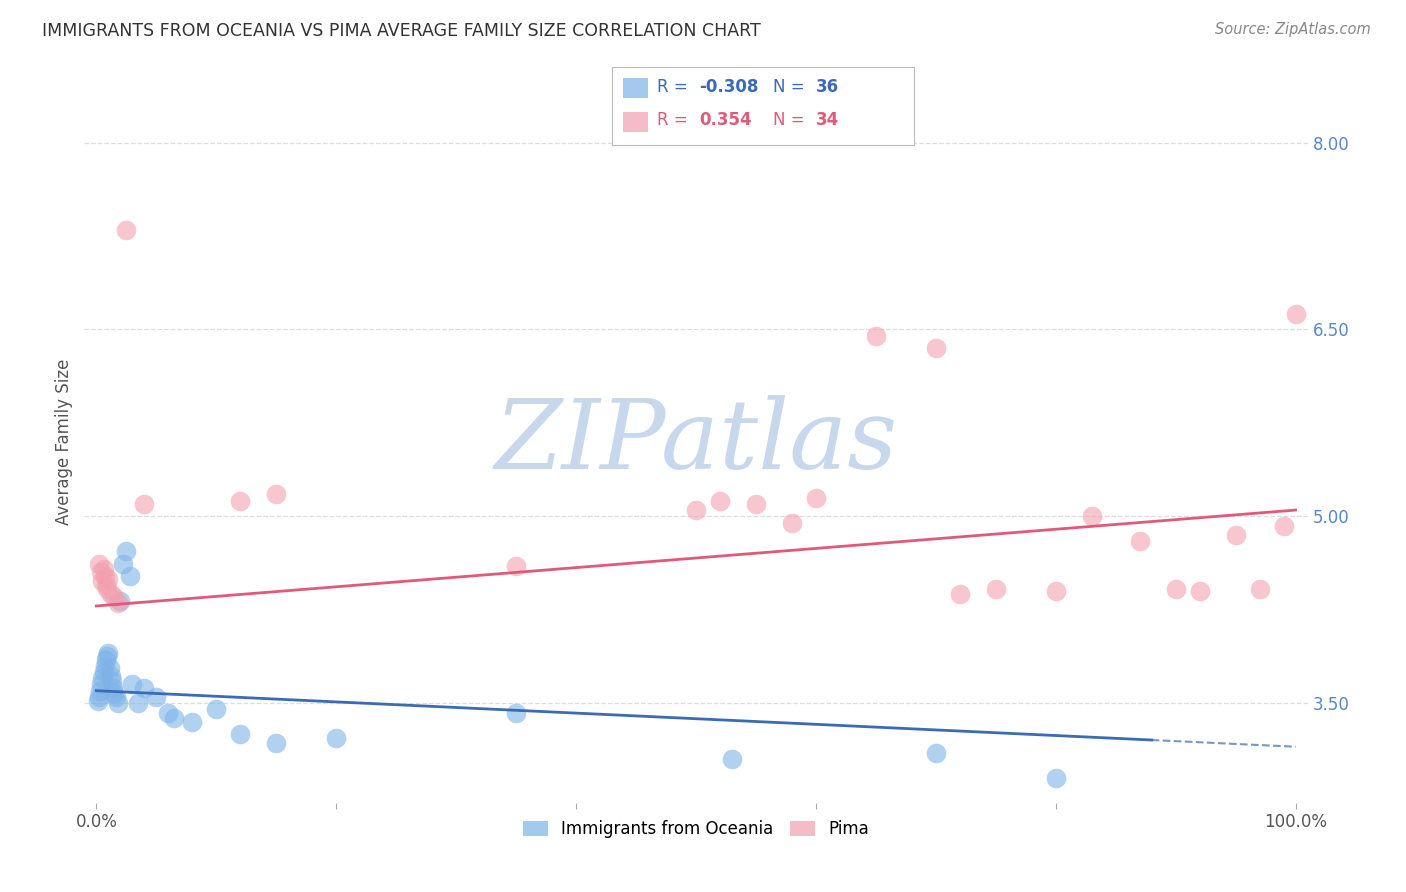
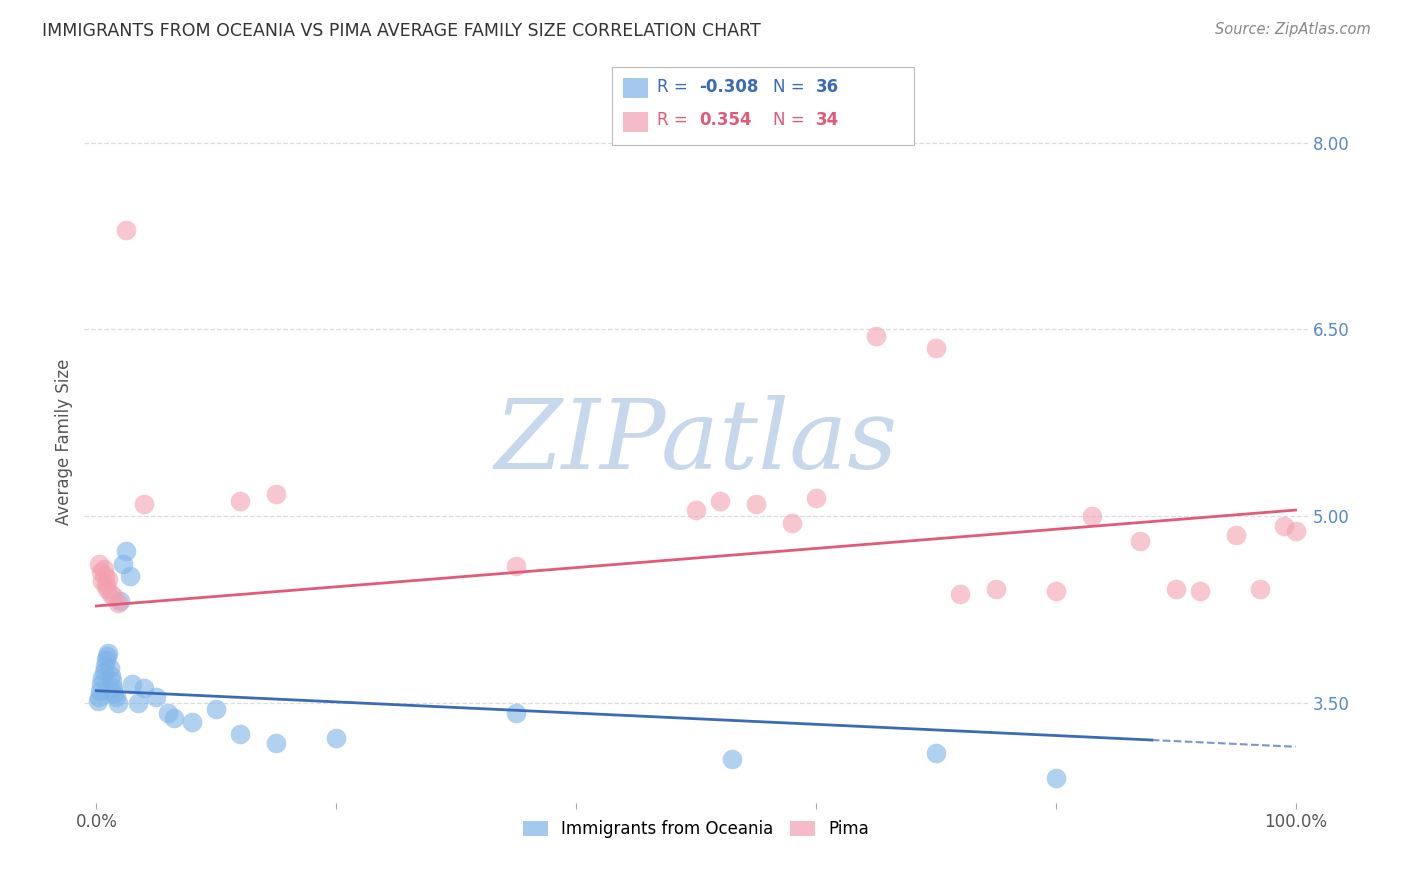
Pima/100.0%: 6.62 -> 4.88
